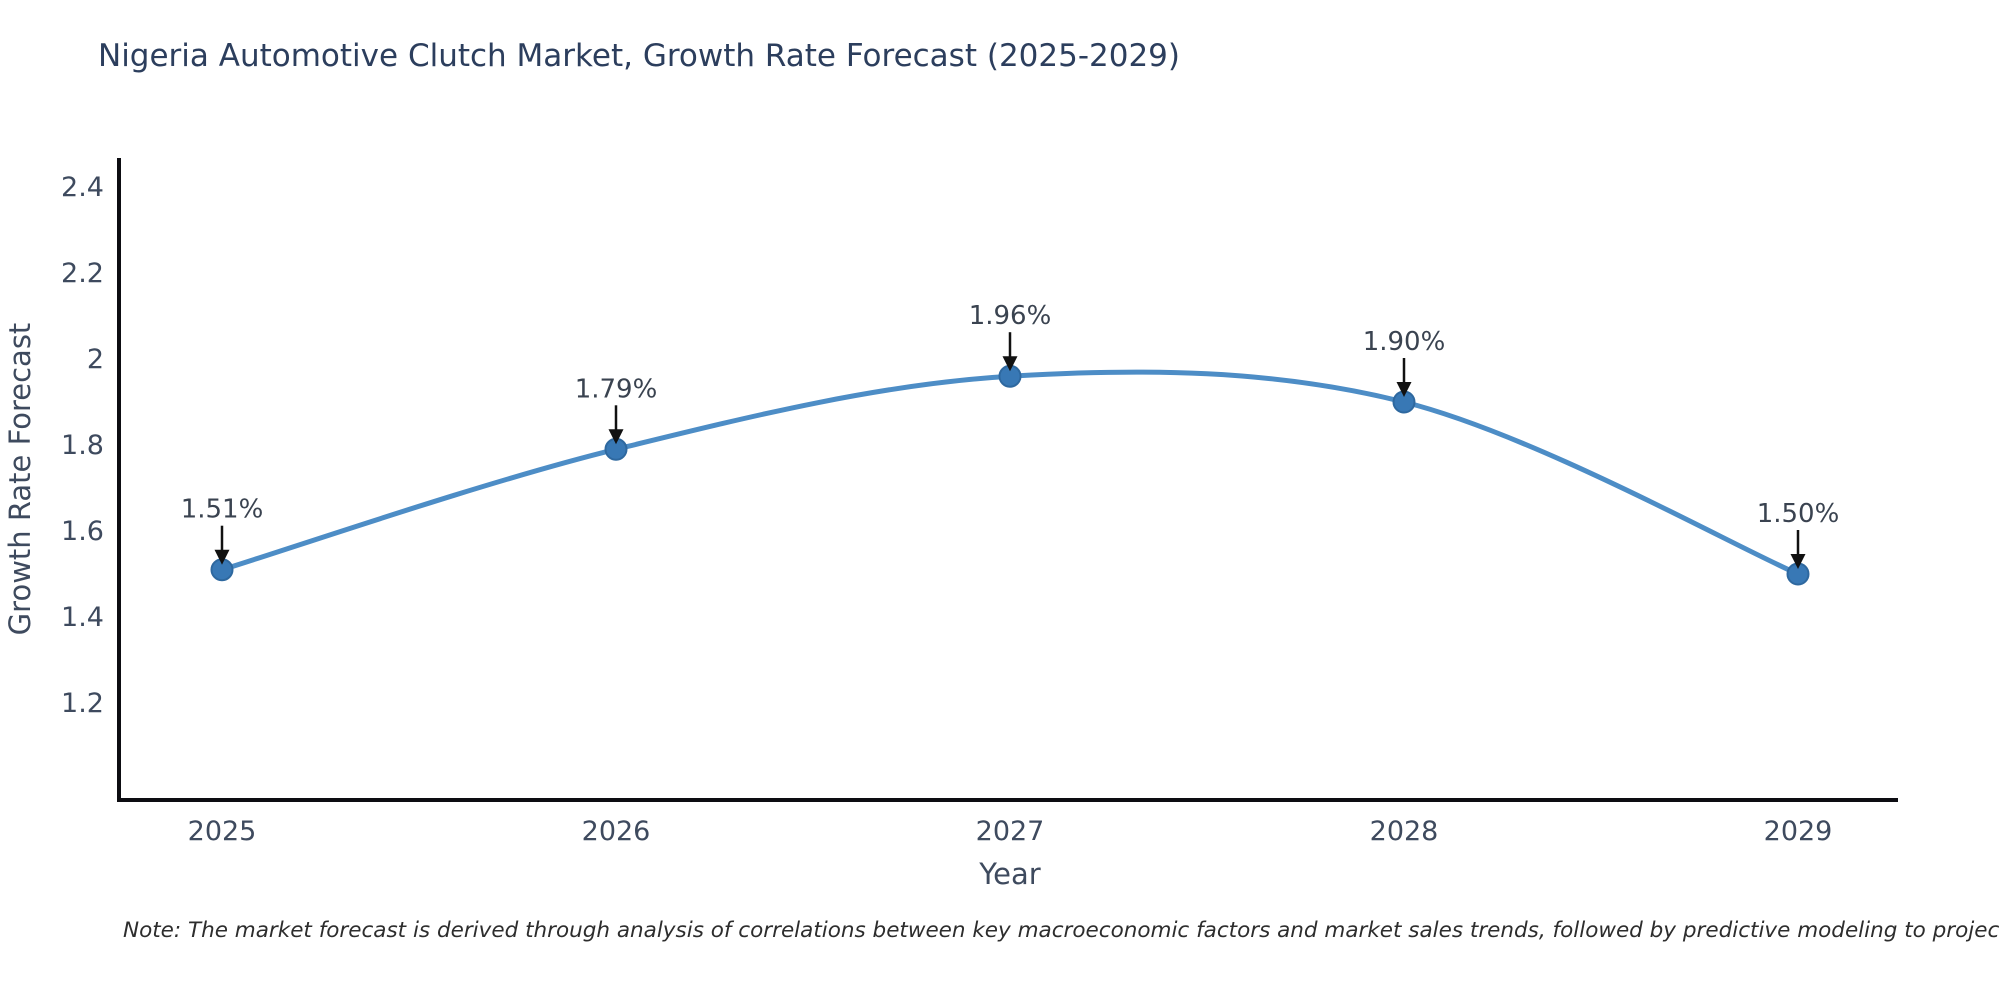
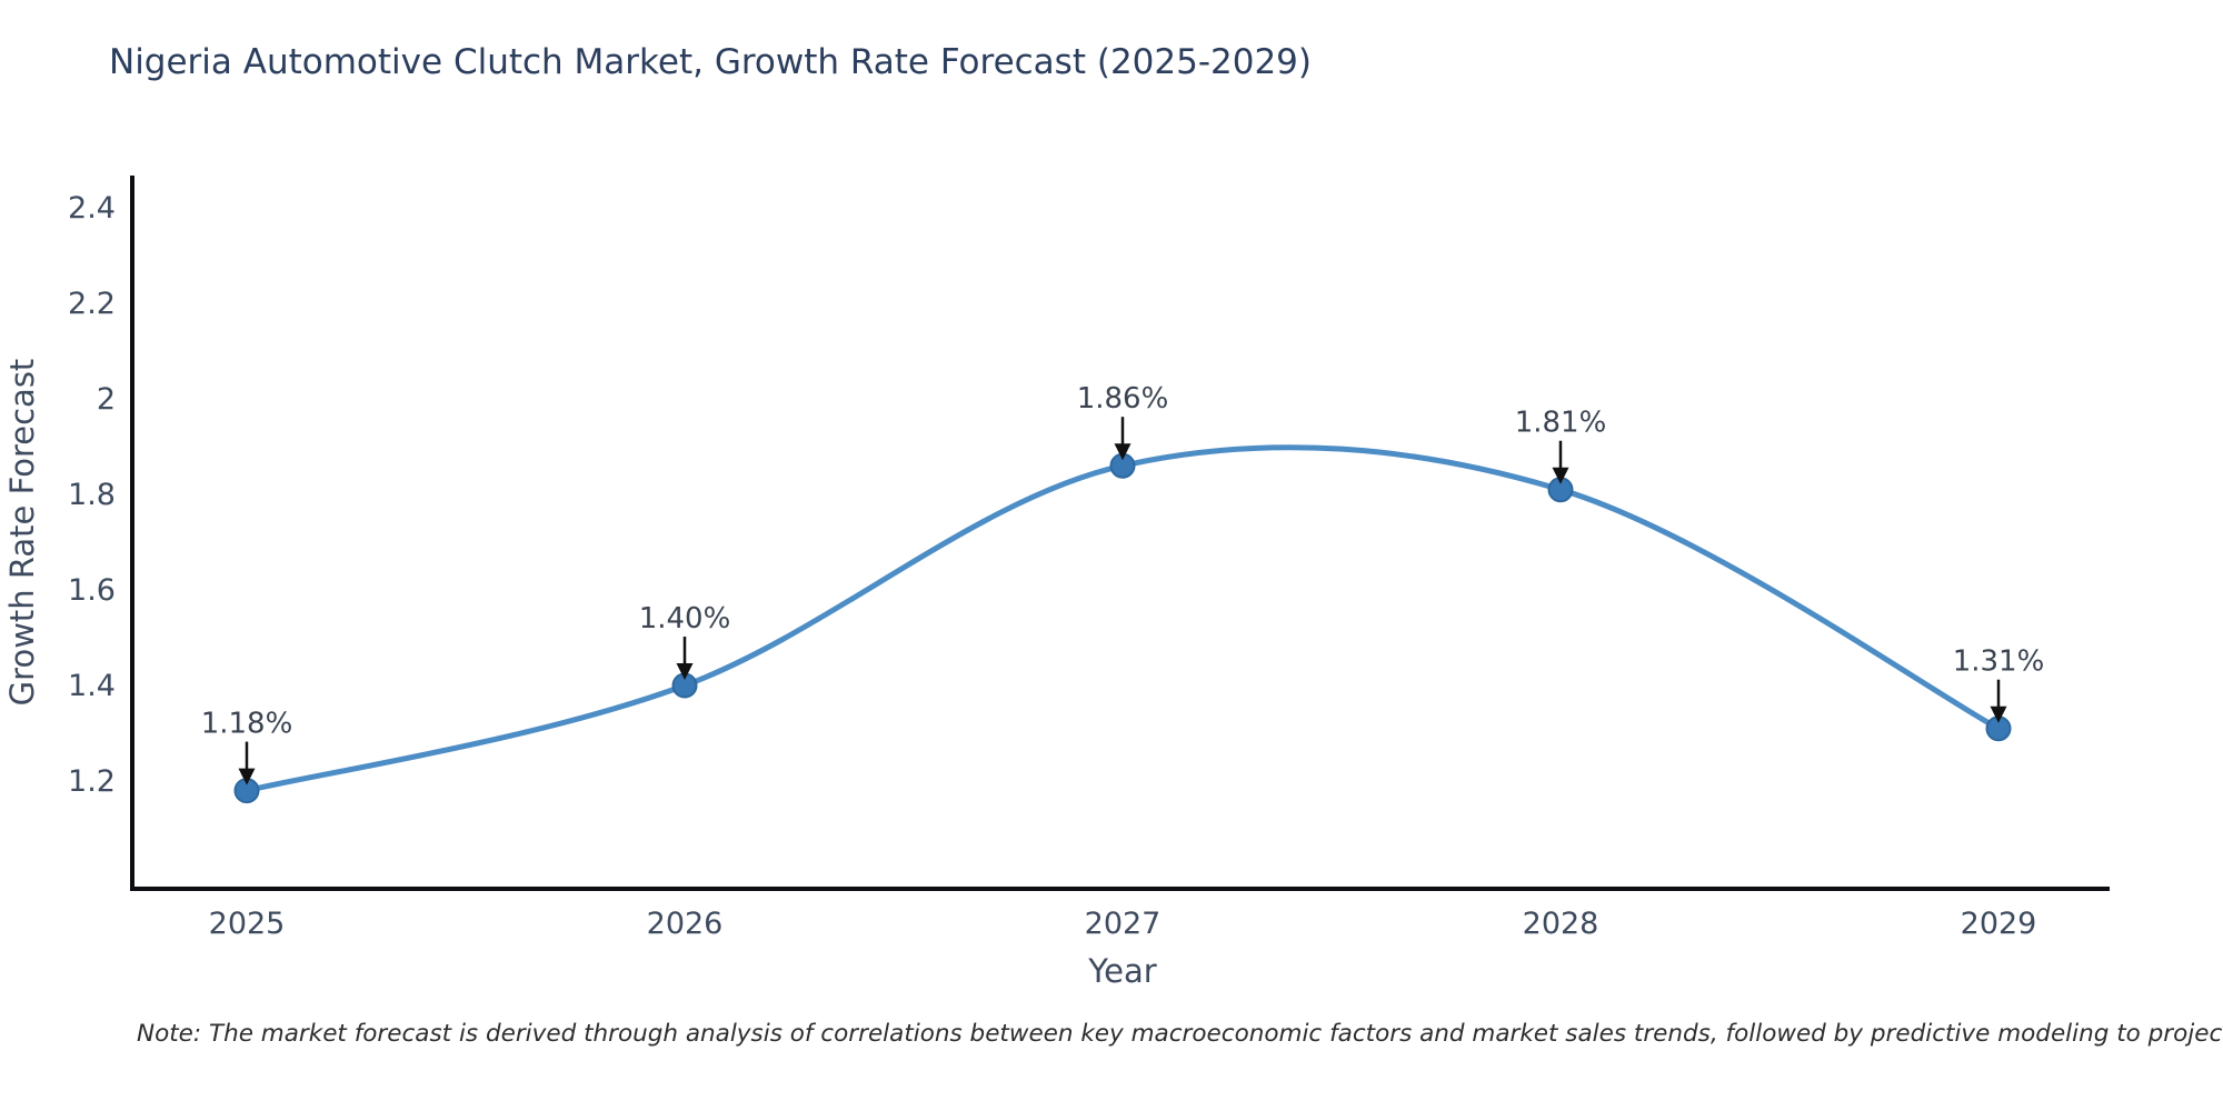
2025: 1.51% -> 1.18%
2026: 1.79% -> 1.40%
2027: 1.96% -> 1.86%
2028: 1.90% -> 1.81%
2029: 1.50% -> 1.31%
